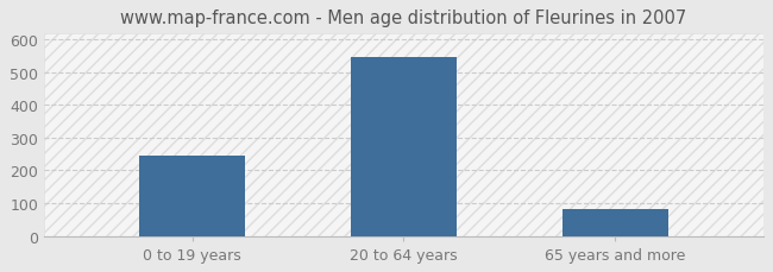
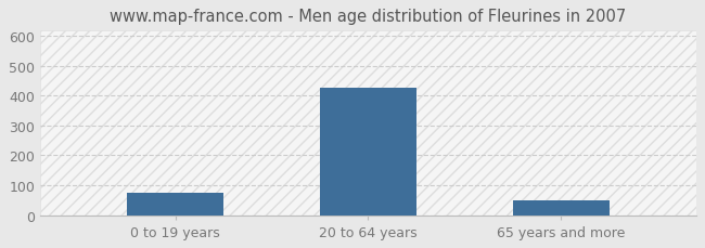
0 to 19 years: 245 -> 75
20 to 64 years: 548 -> 425
65 years and more: 82 -> 50
